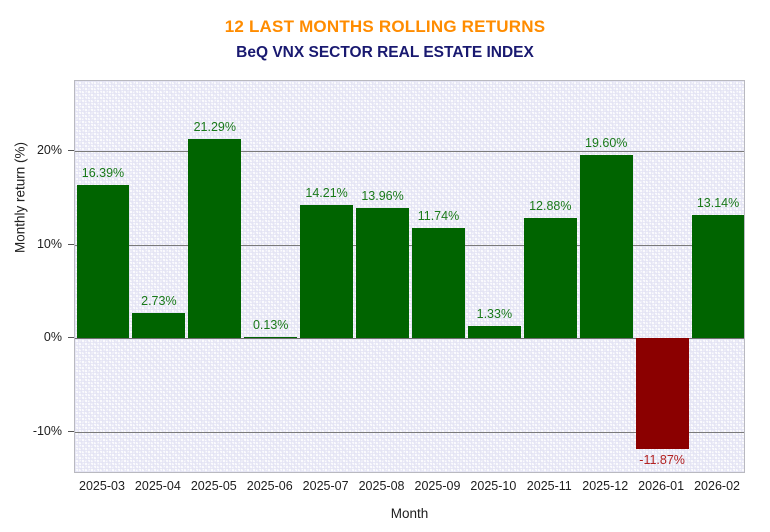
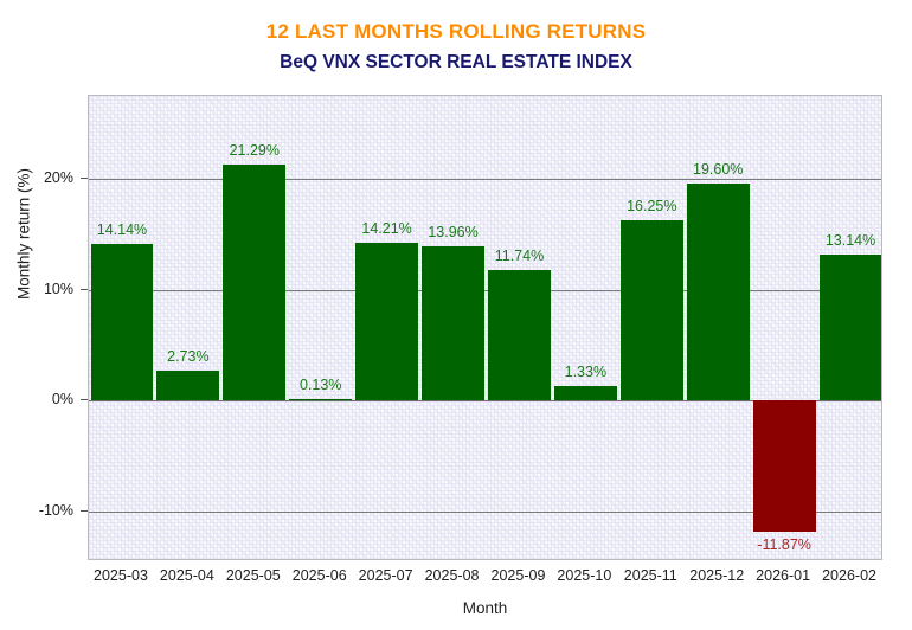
2025-03: 16.39% -> 14.14%
2025-11: 12.88% -> 16.25%
